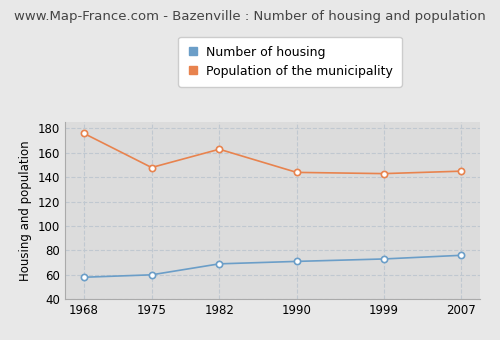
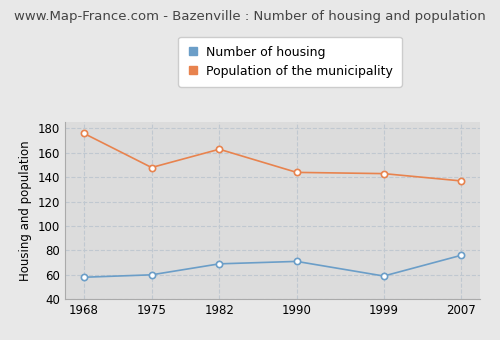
Number of housing/1999: 73 -> 59
Population of the municipality/2007: 145 -> 137
